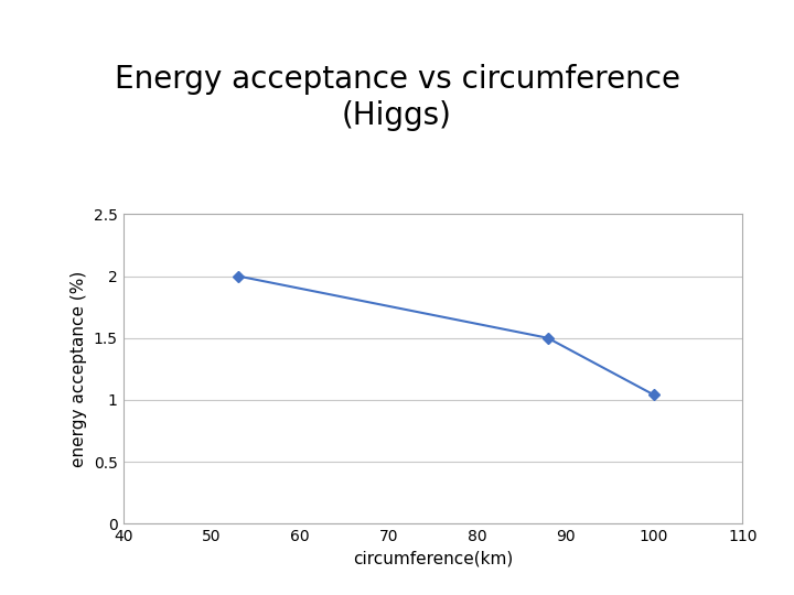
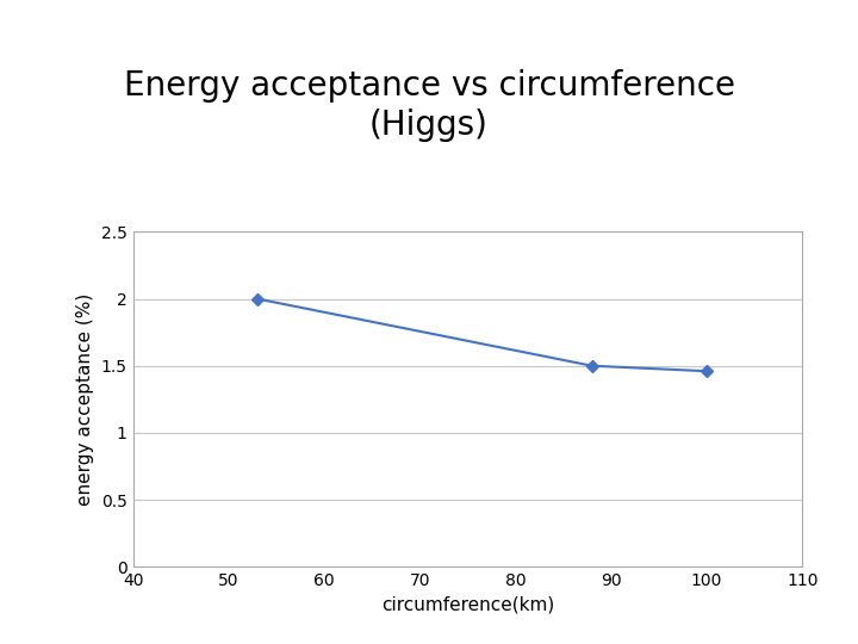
100: 1.04 -> 1.46
